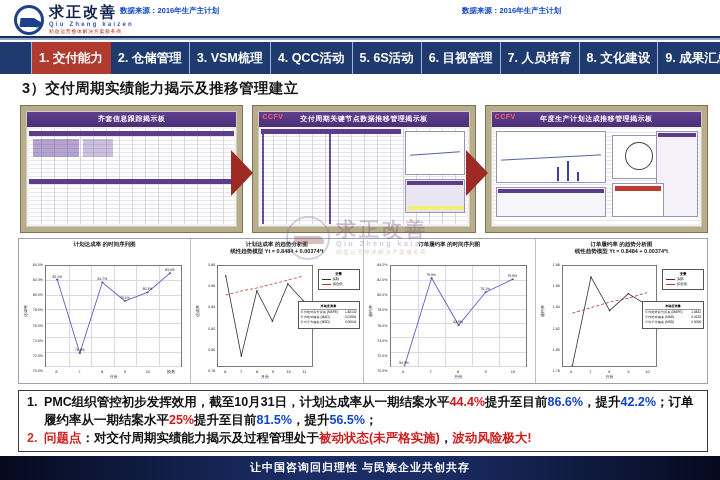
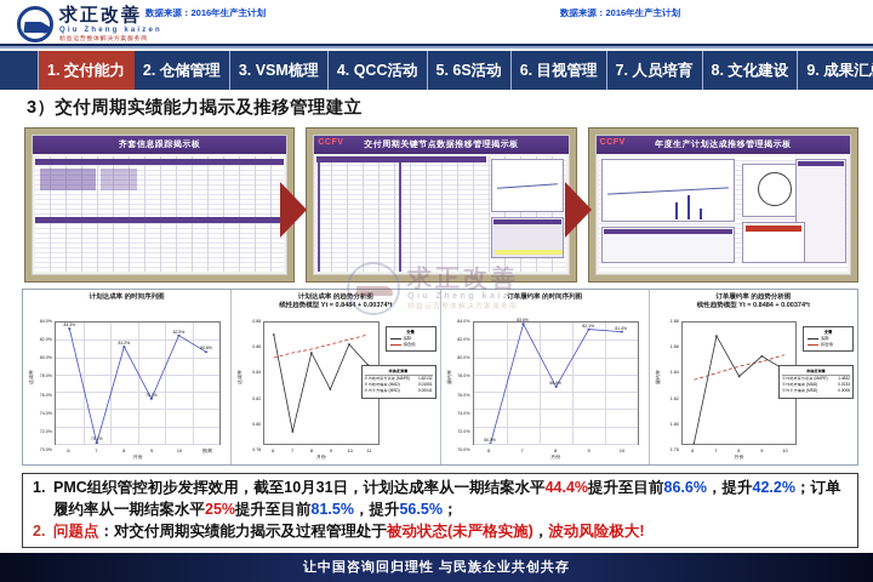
计划达成率 的时间序列图/6: 82.1% -> 83.3%
计划达成率 的时间序列图/7: 71.8% -> 70.1%
计划达成率 的时间序列图/8: 81.7% -> 81.2%
计划达成率 的时间序列图/9: 79.1% -> 75.2%
计划达成率 的时间序列图/10: 80.3% -> 82.5%
计划达成率 的时间序列图/预测: 83.0% -> 80.6%
订单履约率 的时间序列图/7: 79.9% -> 83.6%
订单履约率 的时间序列图/8: 63.9% -> 66.0%
订单履约率 的时间序列图/9: 75.1% -> 82.1%
订单履约率 的时间序列图/10: 79.5% -> 81.4%
